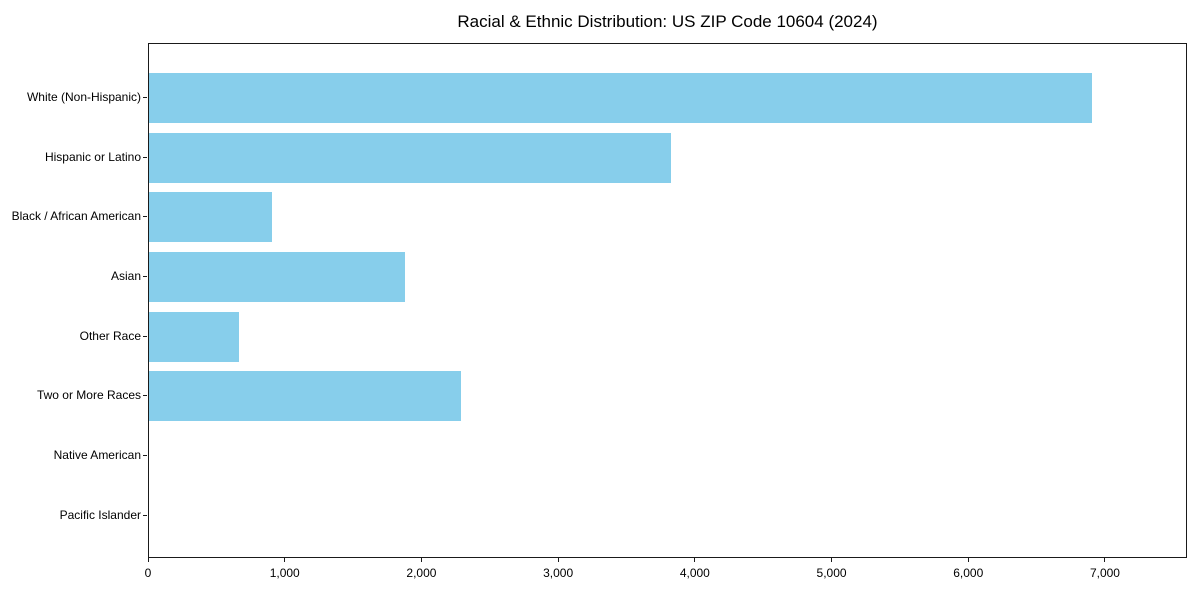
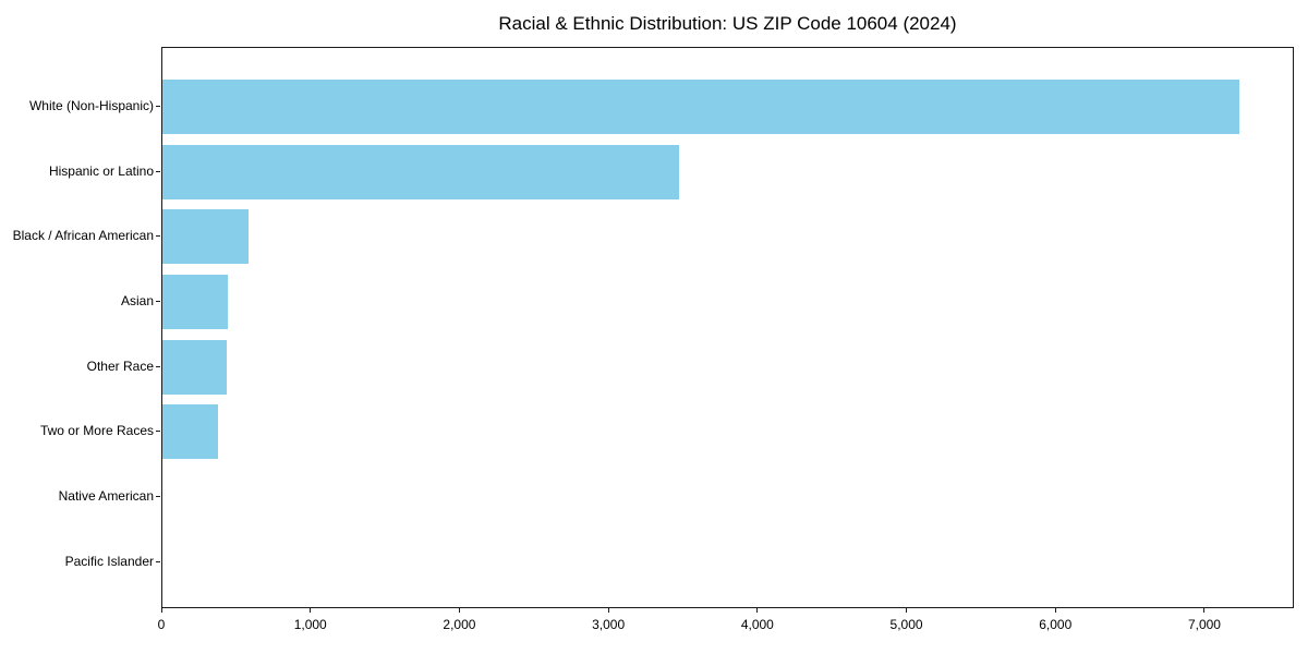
White (Non-Hispanic): 6900 -> 7230
Hispanic or Latino: 3820 -> 3470
Black / African American: 900 -> 580
Asian: 1870 -> 440
Other Race: 660 -> 430
Two or More Races: 2280 -> 380
